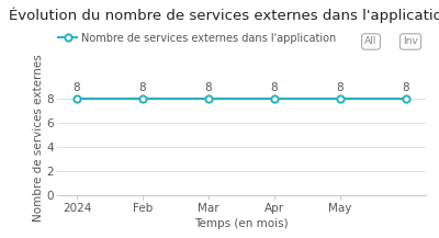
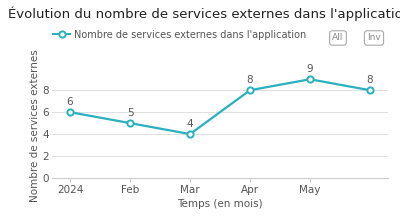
2024: 8 -> 6
Feb: 8 -> 5
Mar: 8 -> 4
May: 8 -> 9
